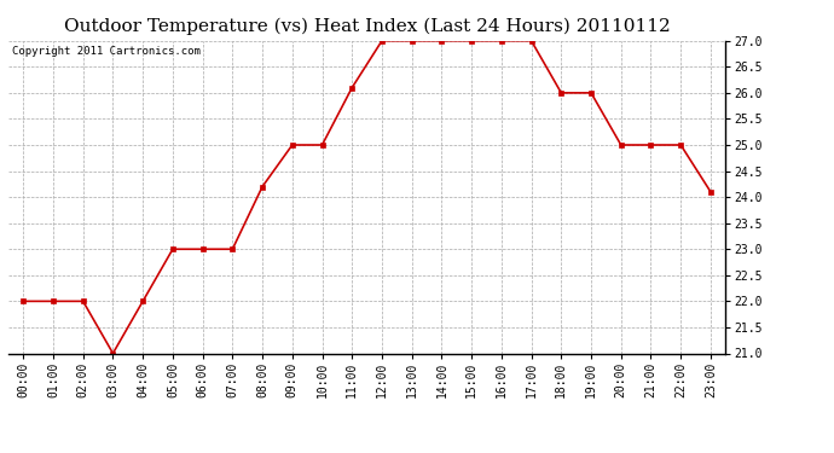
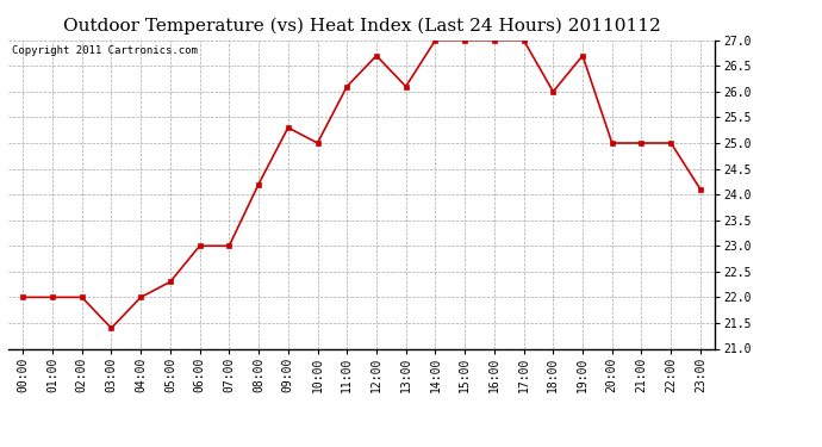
03:00: 21.0 -> 21.4
05:00: 23.0 -> 22.3
09:00: 25.0 -> 25.3
12:00: 27.0 -> 26.7
13:00: 27.0 -> 26.1
19:00: 26.0 -> 26.7
